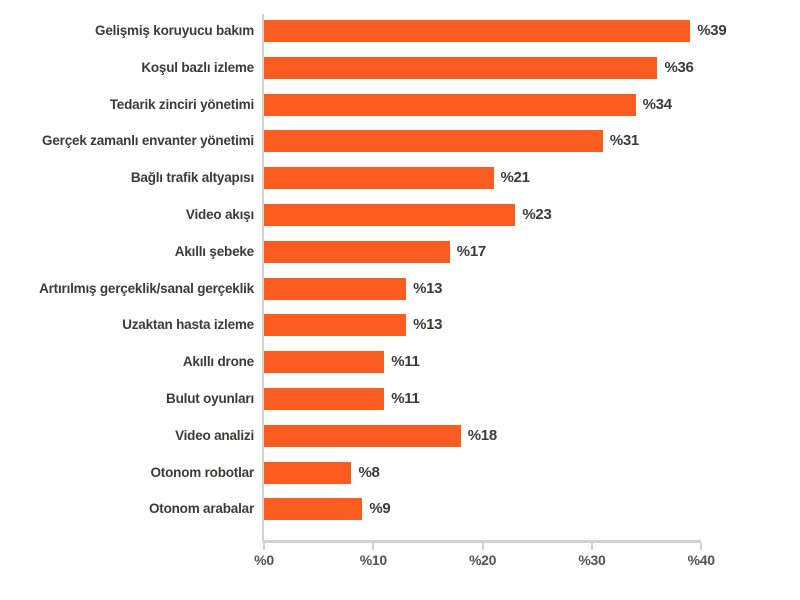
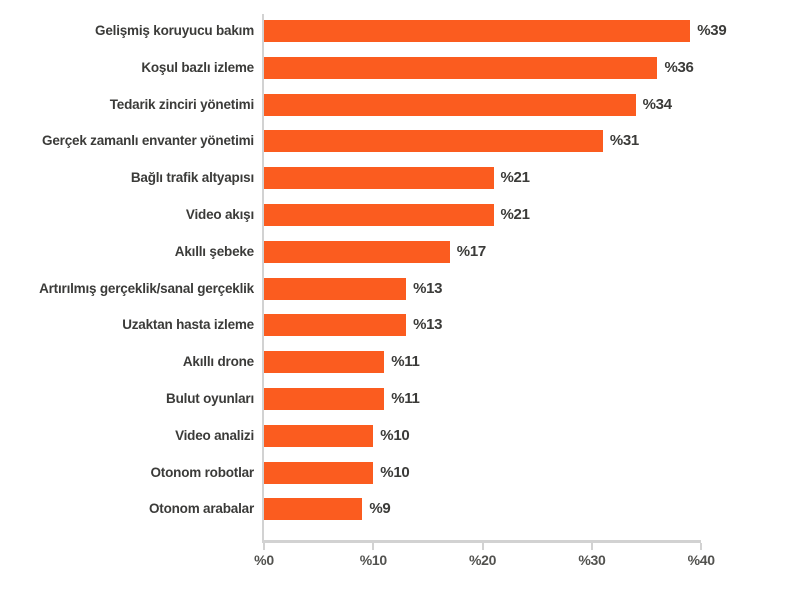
Video akışı: 23 -> 21
Video analizi: 18 -> 10
Otonom robotlar: 8 -> 10
